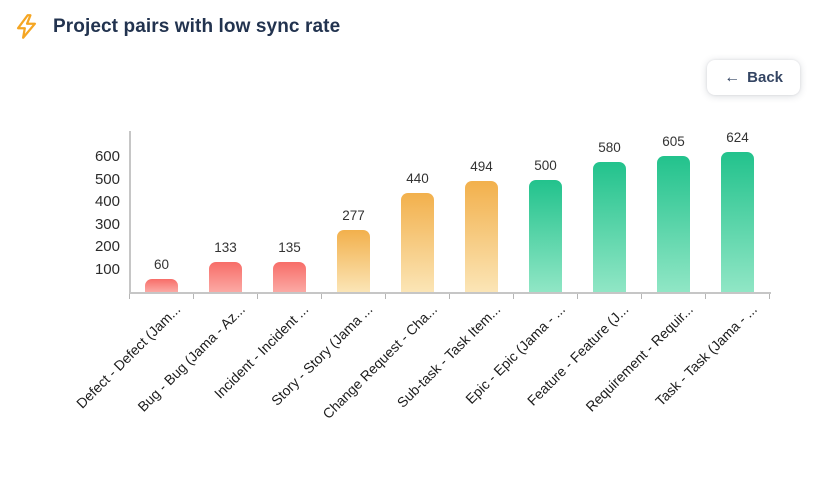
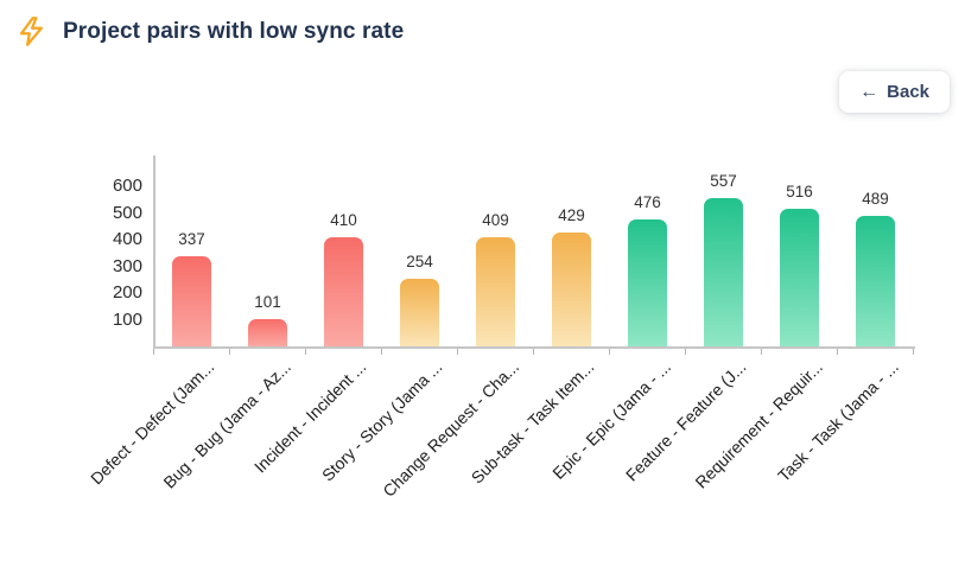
Defect - Defect (Jam...: 60 -> 337
Bug - Bug (Jama - Az...: 133 -> 101
Incident - Incident ...: 135 -> 410
Story - Story (Jama ...: 277 -> 254
Change Request - Cha...: 440 -> 409
Sub-task - Task Item...: 494 -> 429
Epic - Epic (Jama - ...: 500 -> 476
Feature - Feature (J...: 580 -> 557
Requirement - Requir...: 605 -> 516
Task - Task (Jama - ...: 624 -> 489
